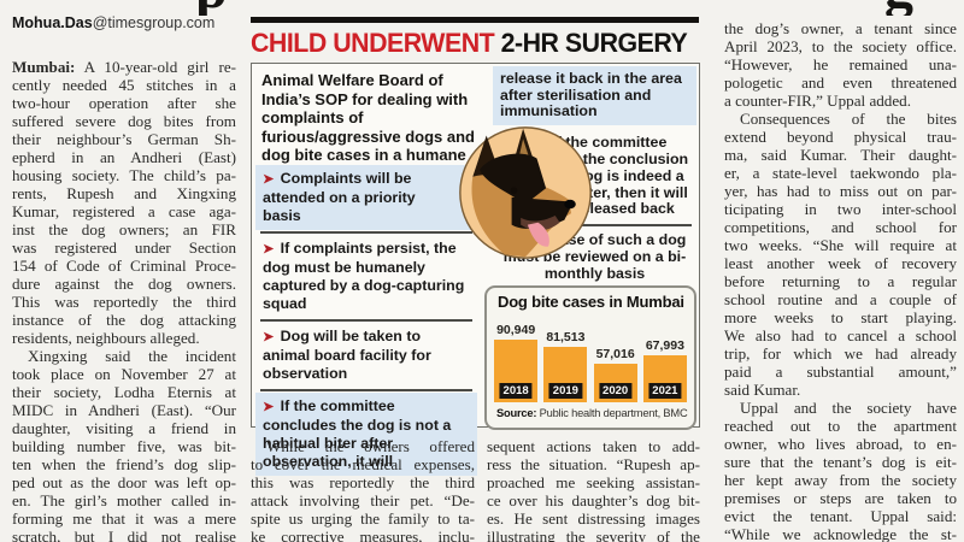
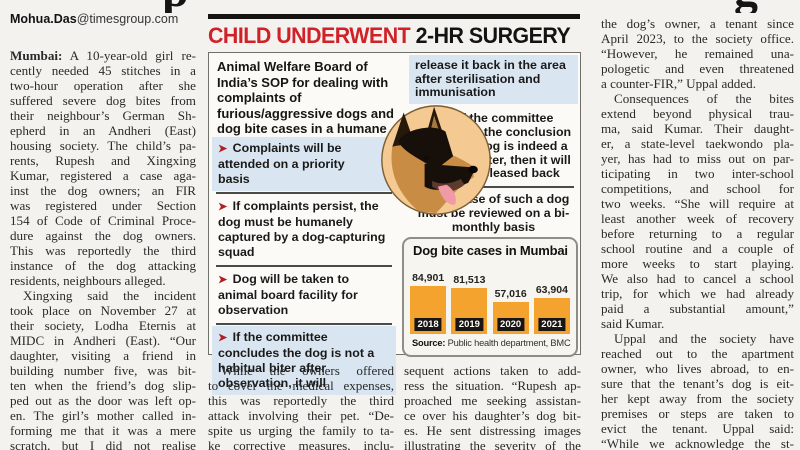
2018: 90,949 -> 84,901
2021: 67,993 -> 63,904
